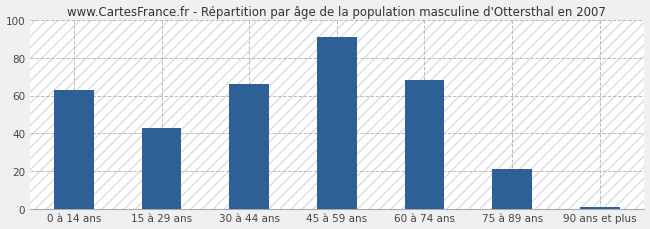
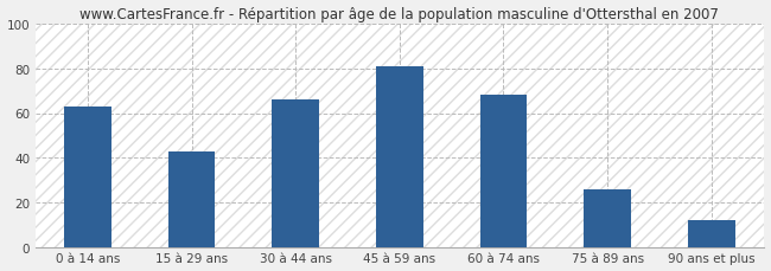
45 à 59 ans: 91 -> 81
75 à 89 ans: 21 -> 26
90 ans et plus: 1 -> 12
